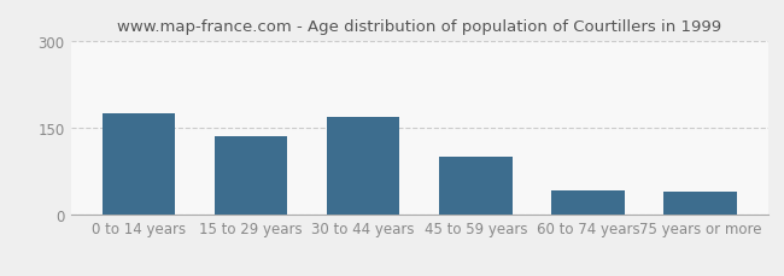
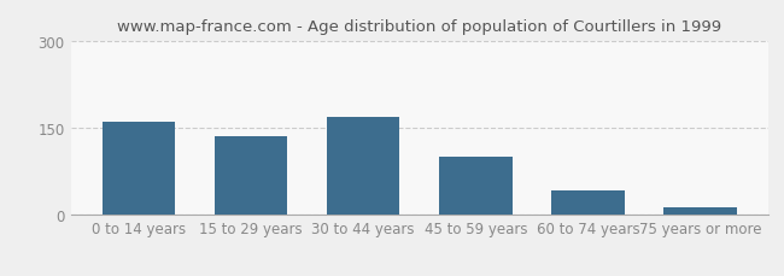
0 to 14 years: 175 -> 161
75 years or more: 40 -> 14
